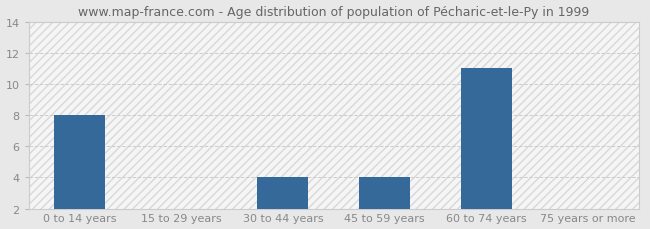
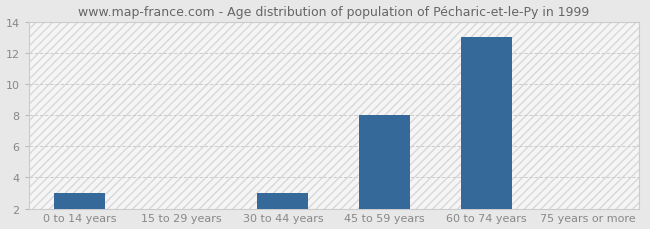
0 to 14 years: 8 -> 3
30 to 44 years: 4 -> 3
45 to 59 years: 4 -> 8
60 to 74 years: 11 -> 13
